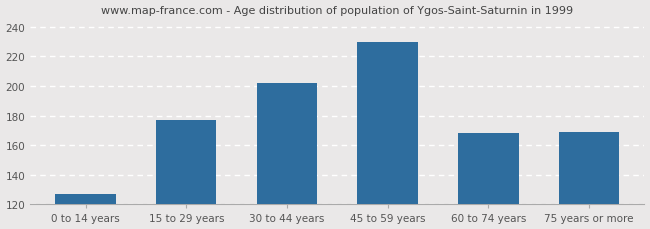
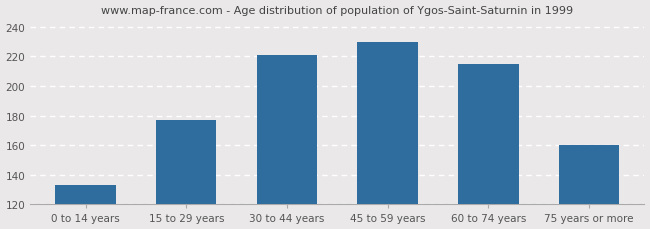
0 to 14 years: 127 -> 133
30 to 44 years: 202 -> 221
60 to 74 years: 168 -> 215
75 years or more: 169 -> 160
